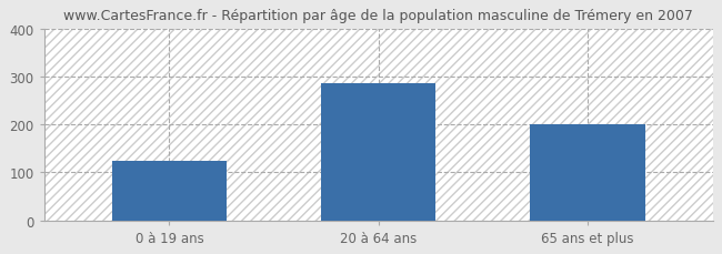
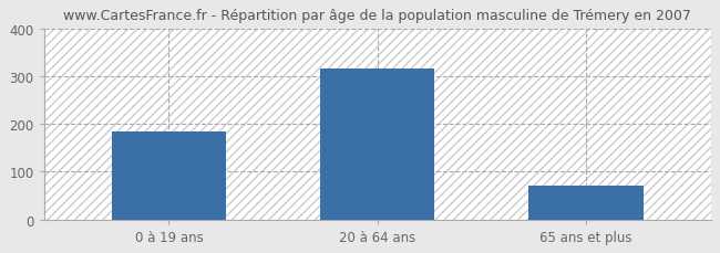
0 à 19 ans: 125 -> 185
20 à 64 ans: 285 -> 315
65 ans et plus: 200 -> 70
